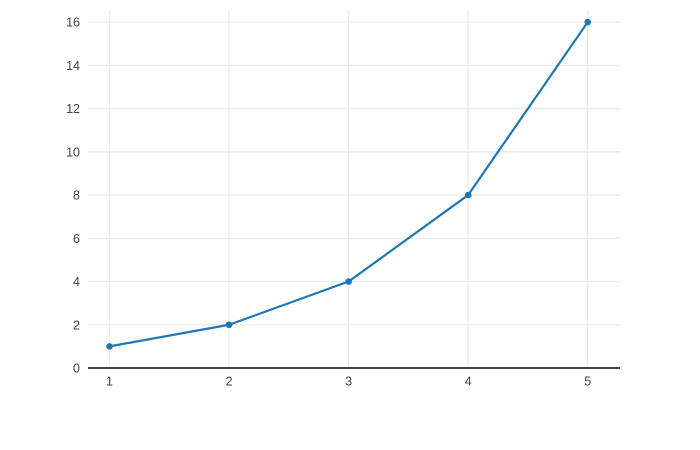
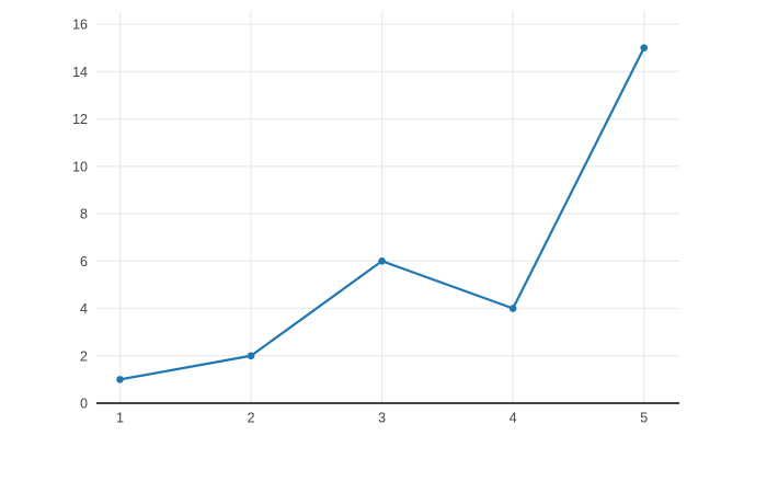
3: 4 -> 6
4: 8 -> 4
5: 16 -> 15
